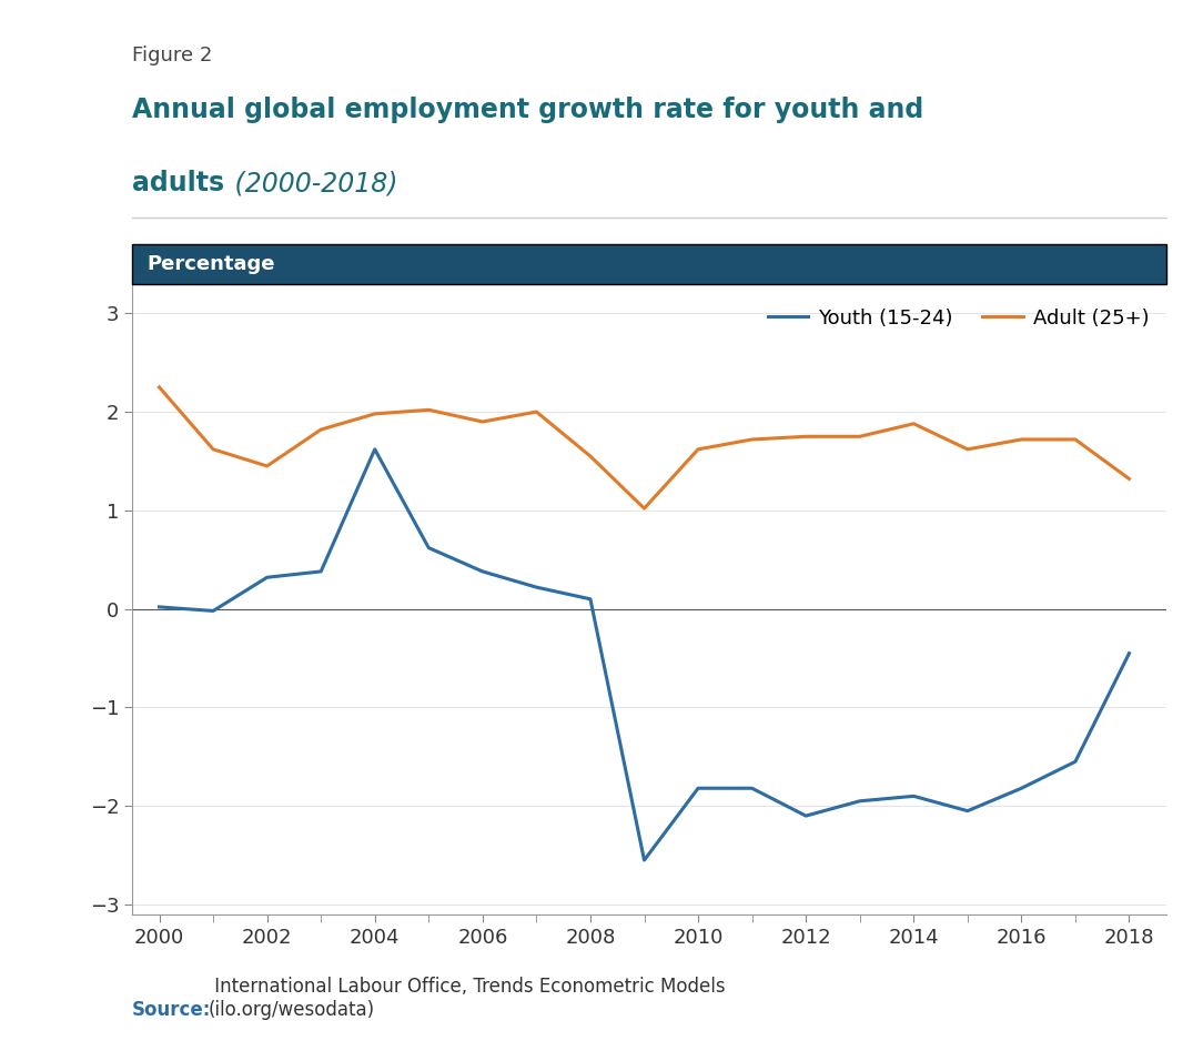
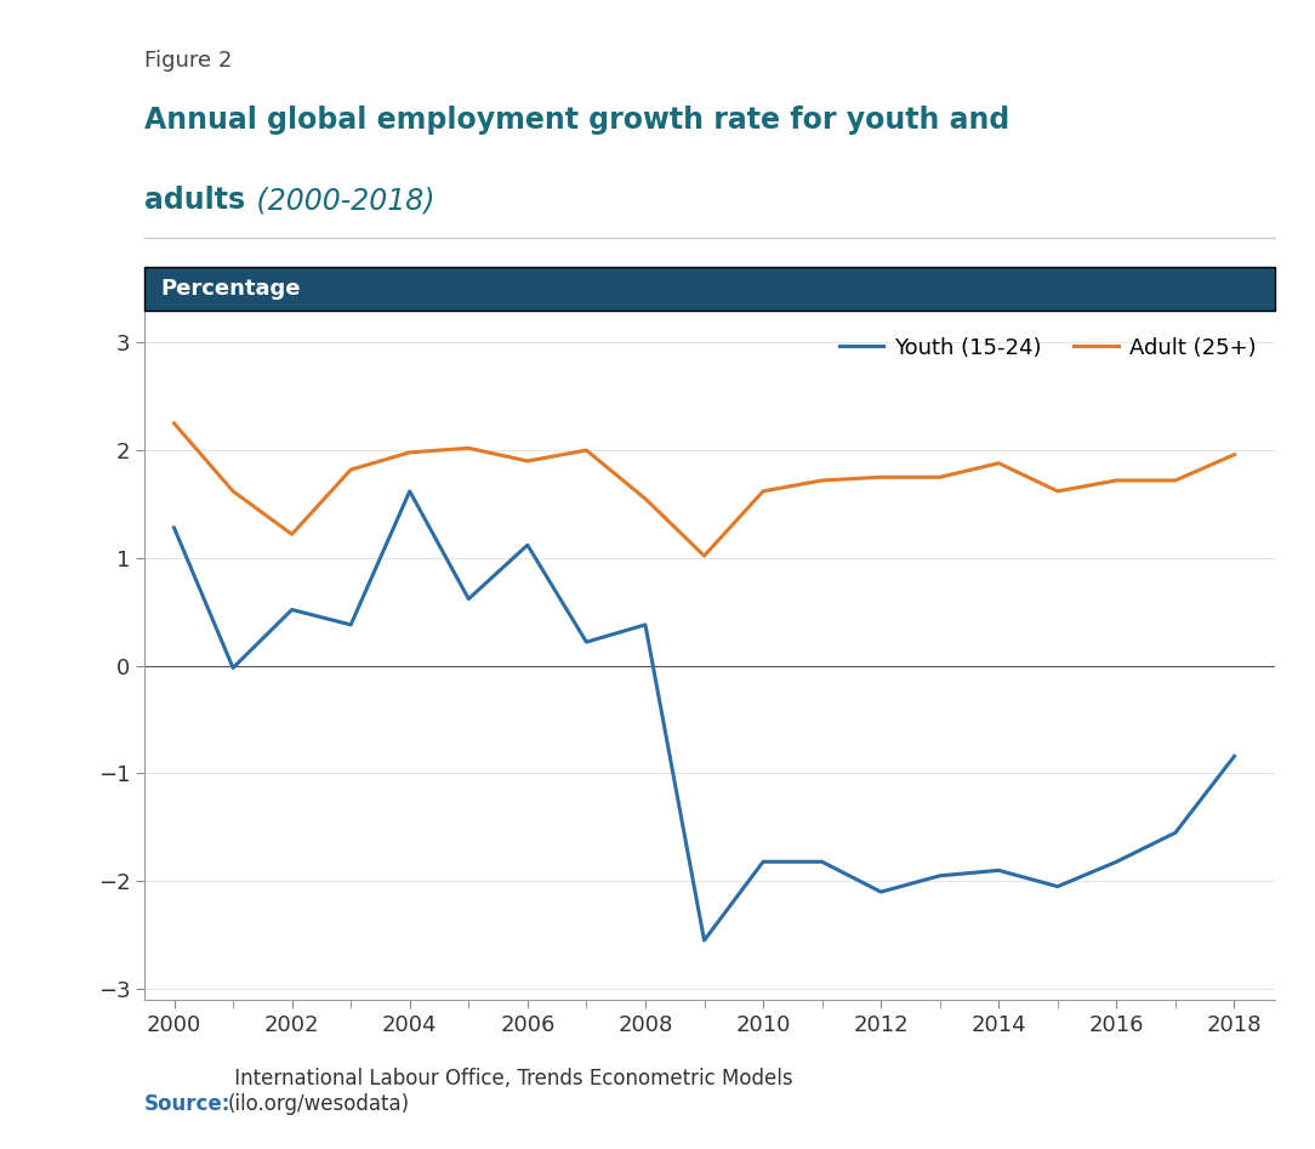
Youth (15-24)/2000: 0.02 -> 1.28
Youth (15-24)/2002: 0.32 -> 0.52
Adult (25+)/2002: 1.45 -> 1.22
Youth (15-24)/2006: 0.38 -> 1.12
Youth (15-24)/2008: 0.10 -> 0.38
Youth (15-24)/2018: -0.45 -> -0.84
Adult (25+)/2018: 1.32 -> 1.96
